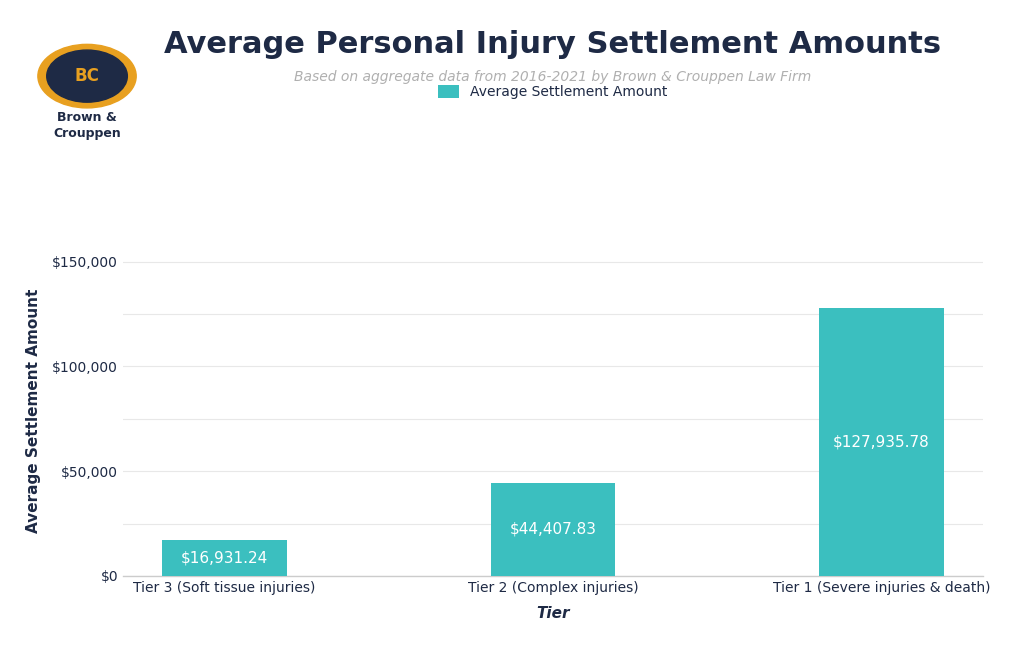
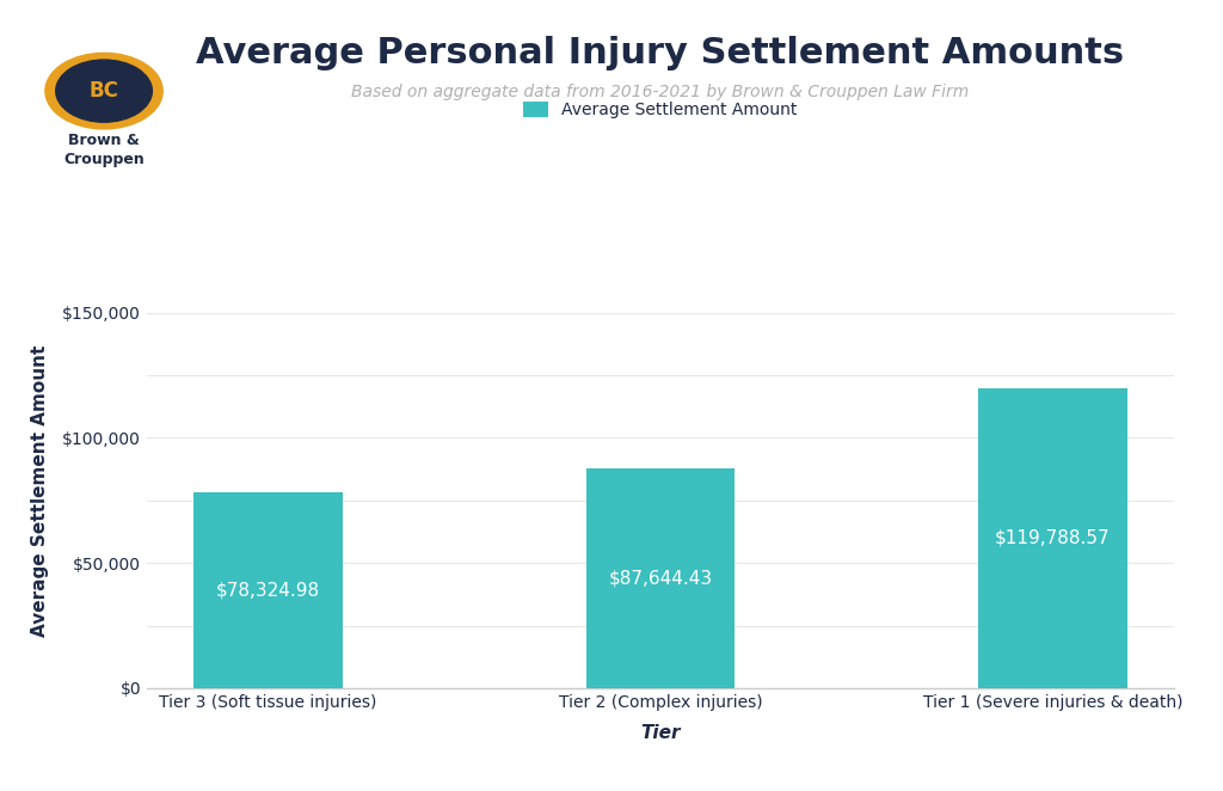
Tier 3 (Soft tissue injuries): $16,931.24 -> $78,324.98
Tier 2 (Complex injuries): $44,407.83 -> $87,644.43
Tier 1 (Severe injuries & death): $127,935.78 -> $119,788.57
